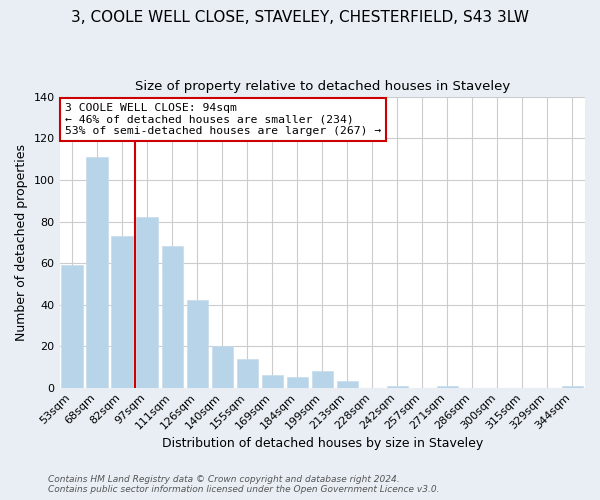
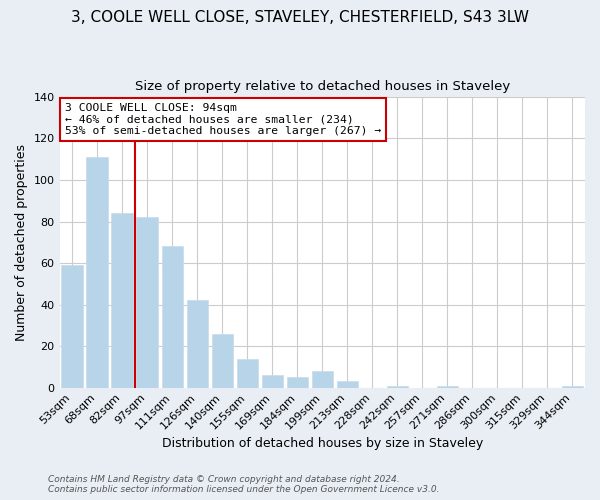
82sqm: 73 -> 84
140sqm: 20 -> 26
